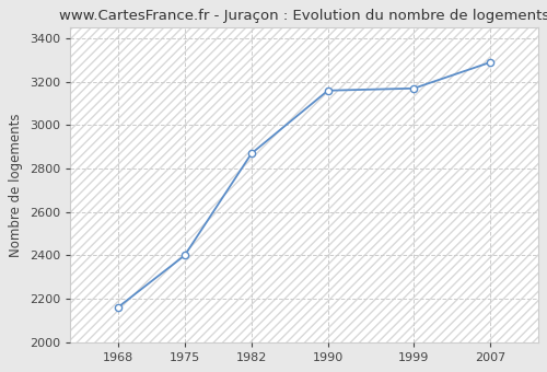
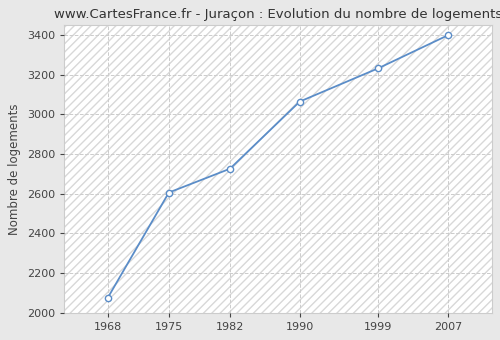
1968: 2160 -> 2080
1975: 2400 -> 2610
1982: 2870 -> 2730
1990: 3160 -> 3060
1999: 3170 -> 3230
2007: 3290 -> 3400
